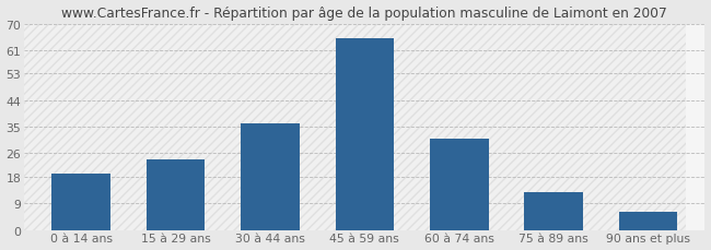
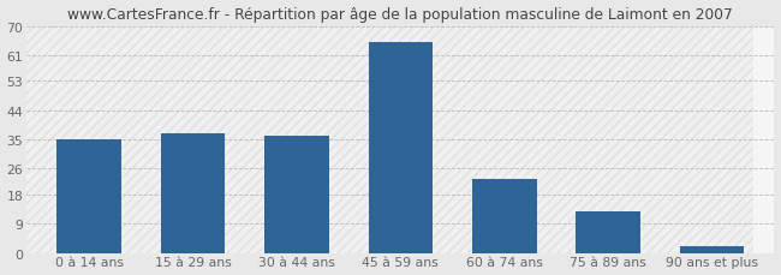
0 à 14 ans: 19 -> 35
15 à 29 ans: 24 -> 37
60 à 74 ans: 31 -> 23
90 ans et plus: 6 -> 2
